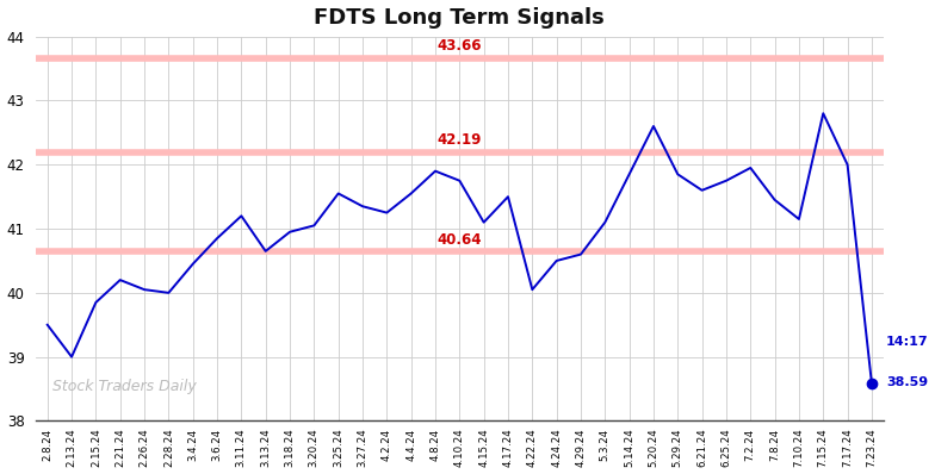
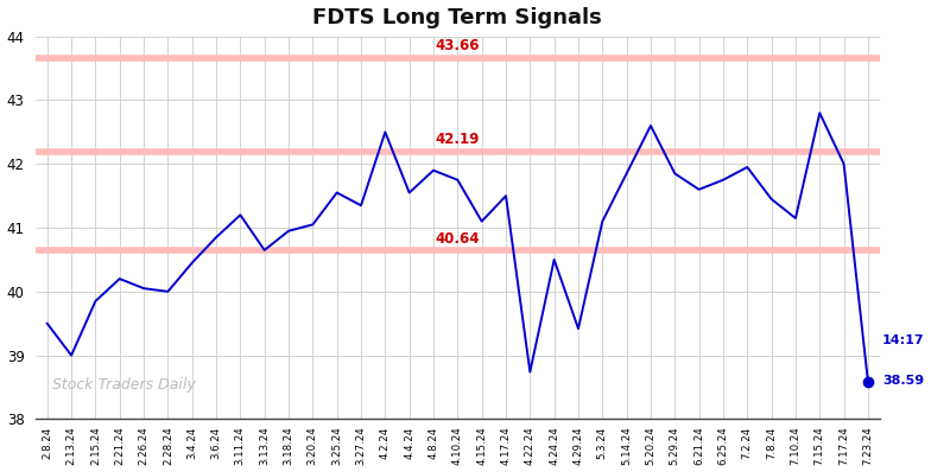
4.2.24: 41.25 -> 42.50
4.22.24: 40.05 -> 38.74
4.29.24: 40.60 -> 39.42
